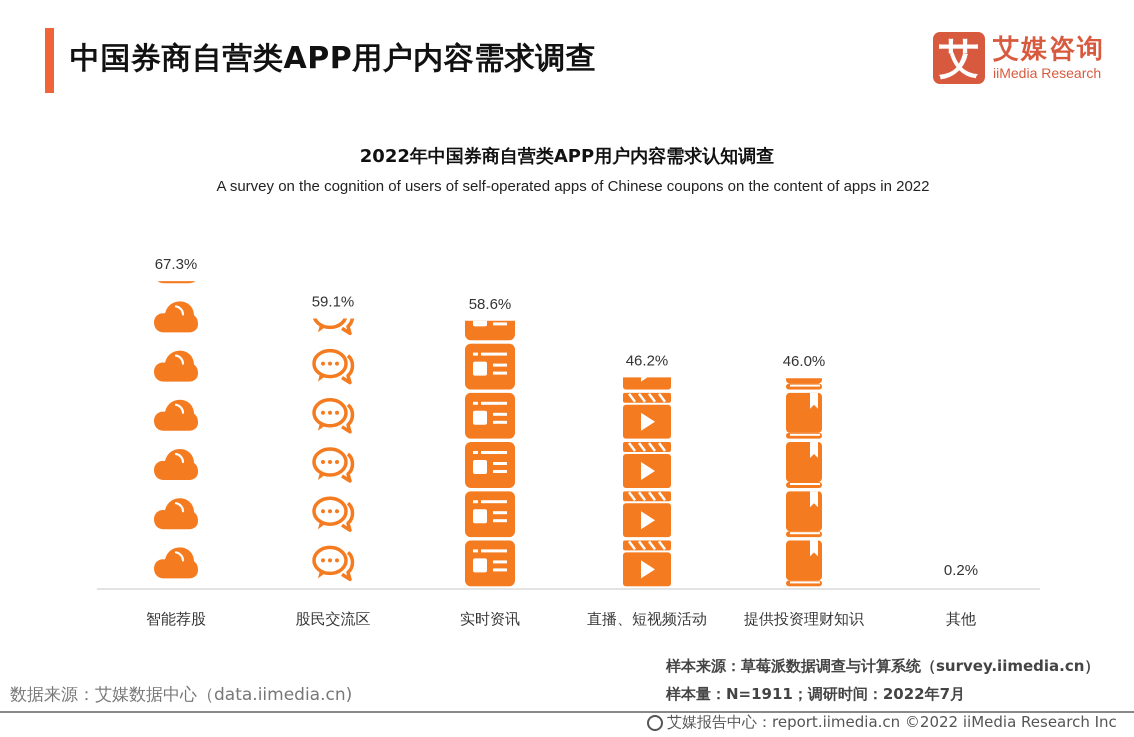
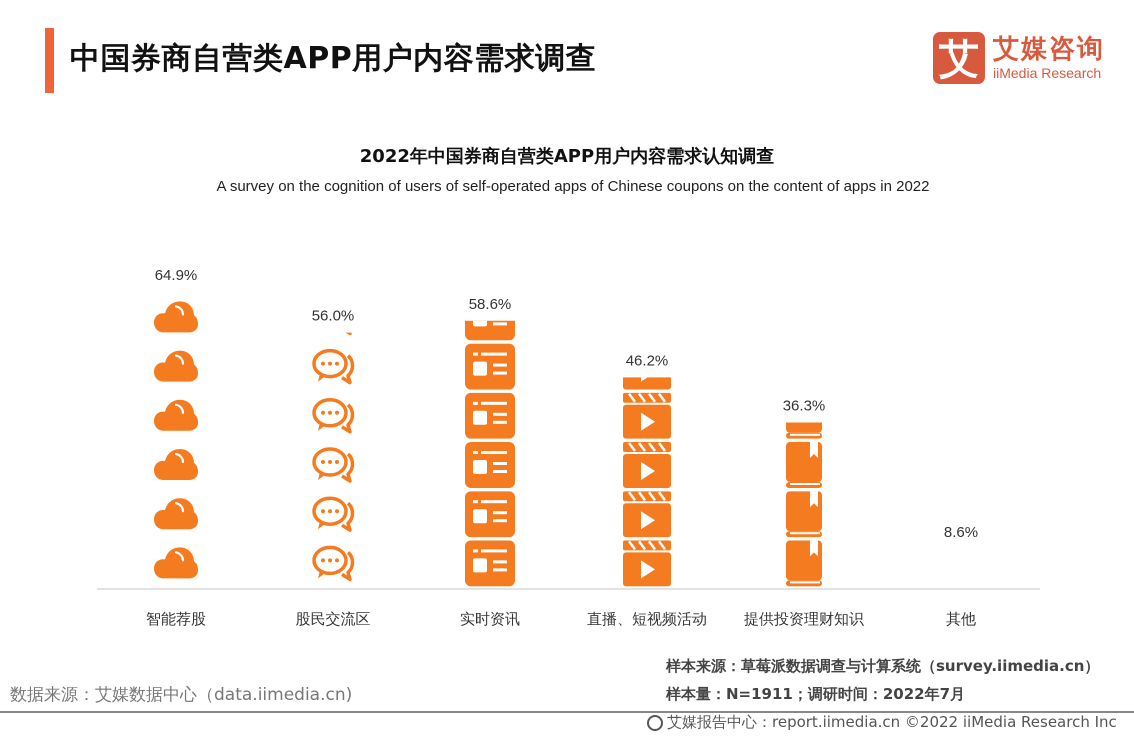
智能荐股: 67.3% -> 64.9%
股民交流区: 59.1% -> 56.0%
提供投资理财知识: 46.0% -> 36.3%
其他: 0.2% -> 8.6%
